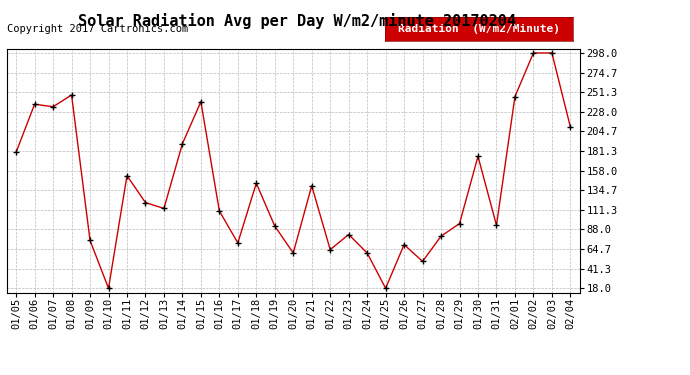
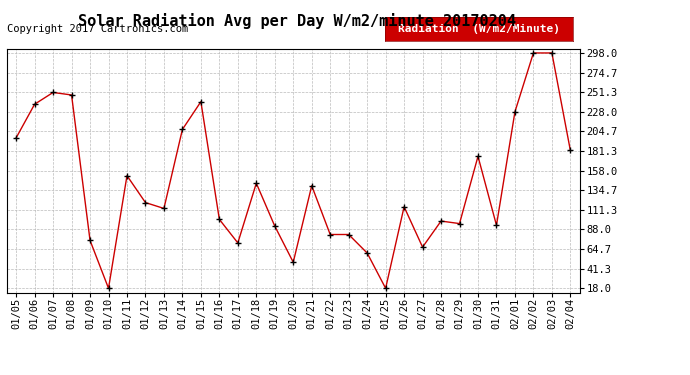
01/05: 180 -> 197
01/07: 234 -> 251
01/14: 190 -> 207
01/16: 110 -> 100
01/20: 60 -> 49
01/22: 64 -> 82
01/26: 70 -> 115
01/27: 50 -> 67
01/28: 80 -> 98
02/01: 246 -> 228
02/04: 210 -> 182
